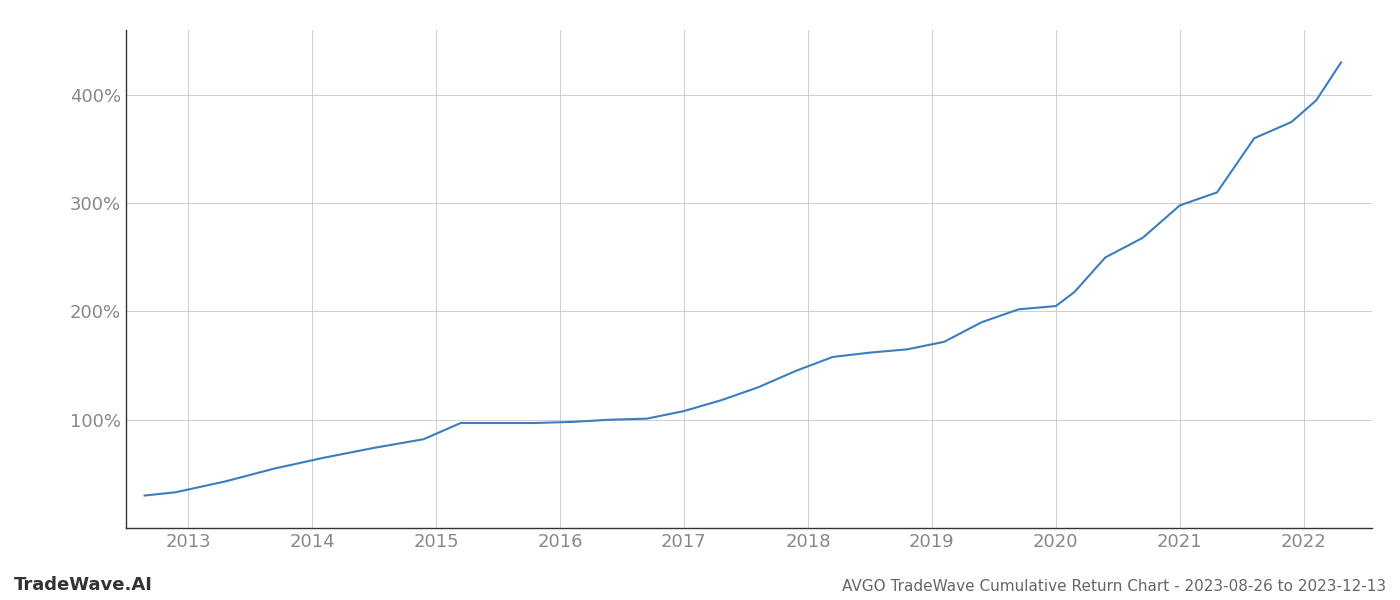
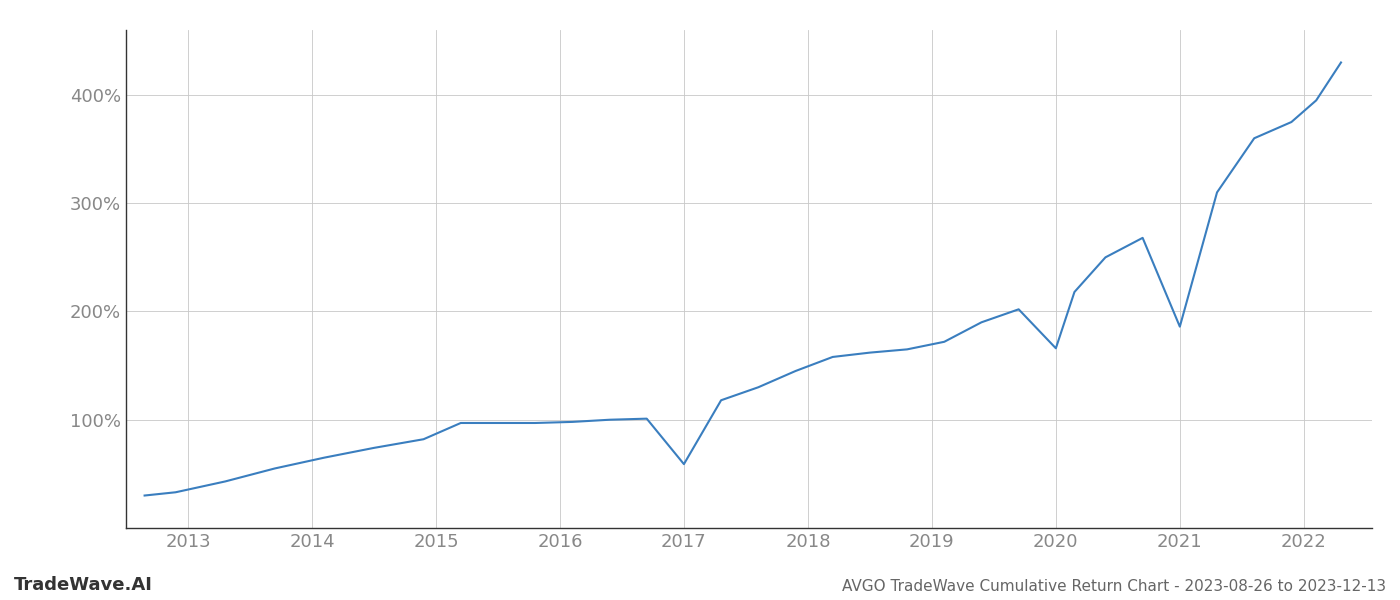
2017: 108% -> 59%
2020: 205% -> 166%
2021: 298% -> 186%
